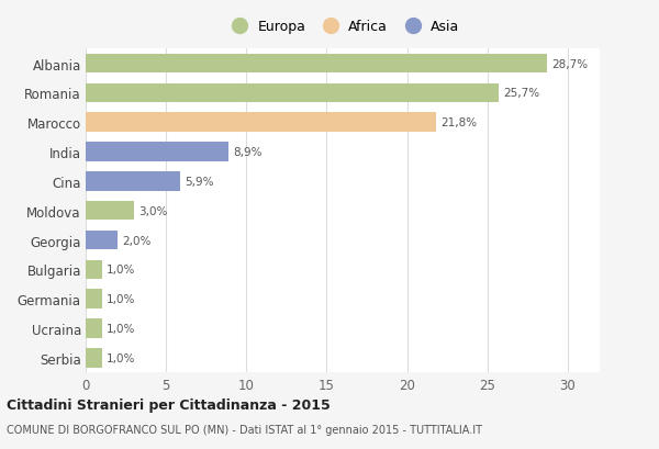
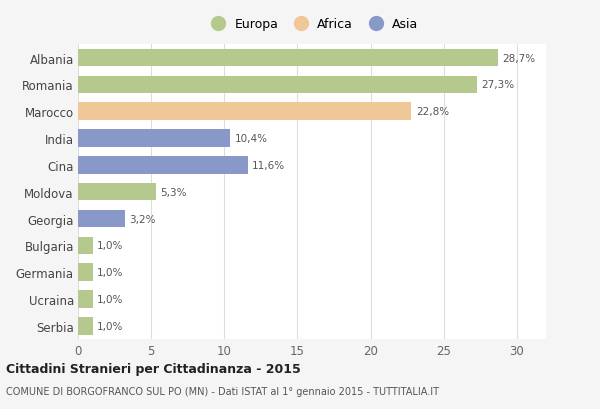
Romania: 25,7% -> 27,3%
Marocco: 21,8% -> 22,8%
India: 8,9% -> 10,4%
Cina: 5,9% -> 11,6%
Moldova: 3,0% -> 5,3%
Georgia: 2,0% -> 3,2%
